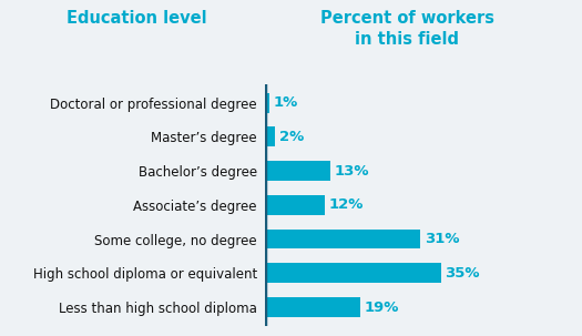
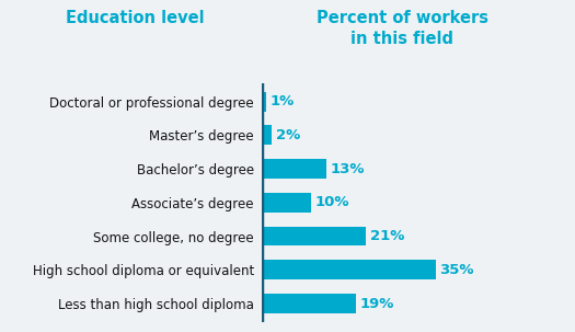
Associate’s degree: 12% -> 10%
Some college, no degree: 31% -> 21%
